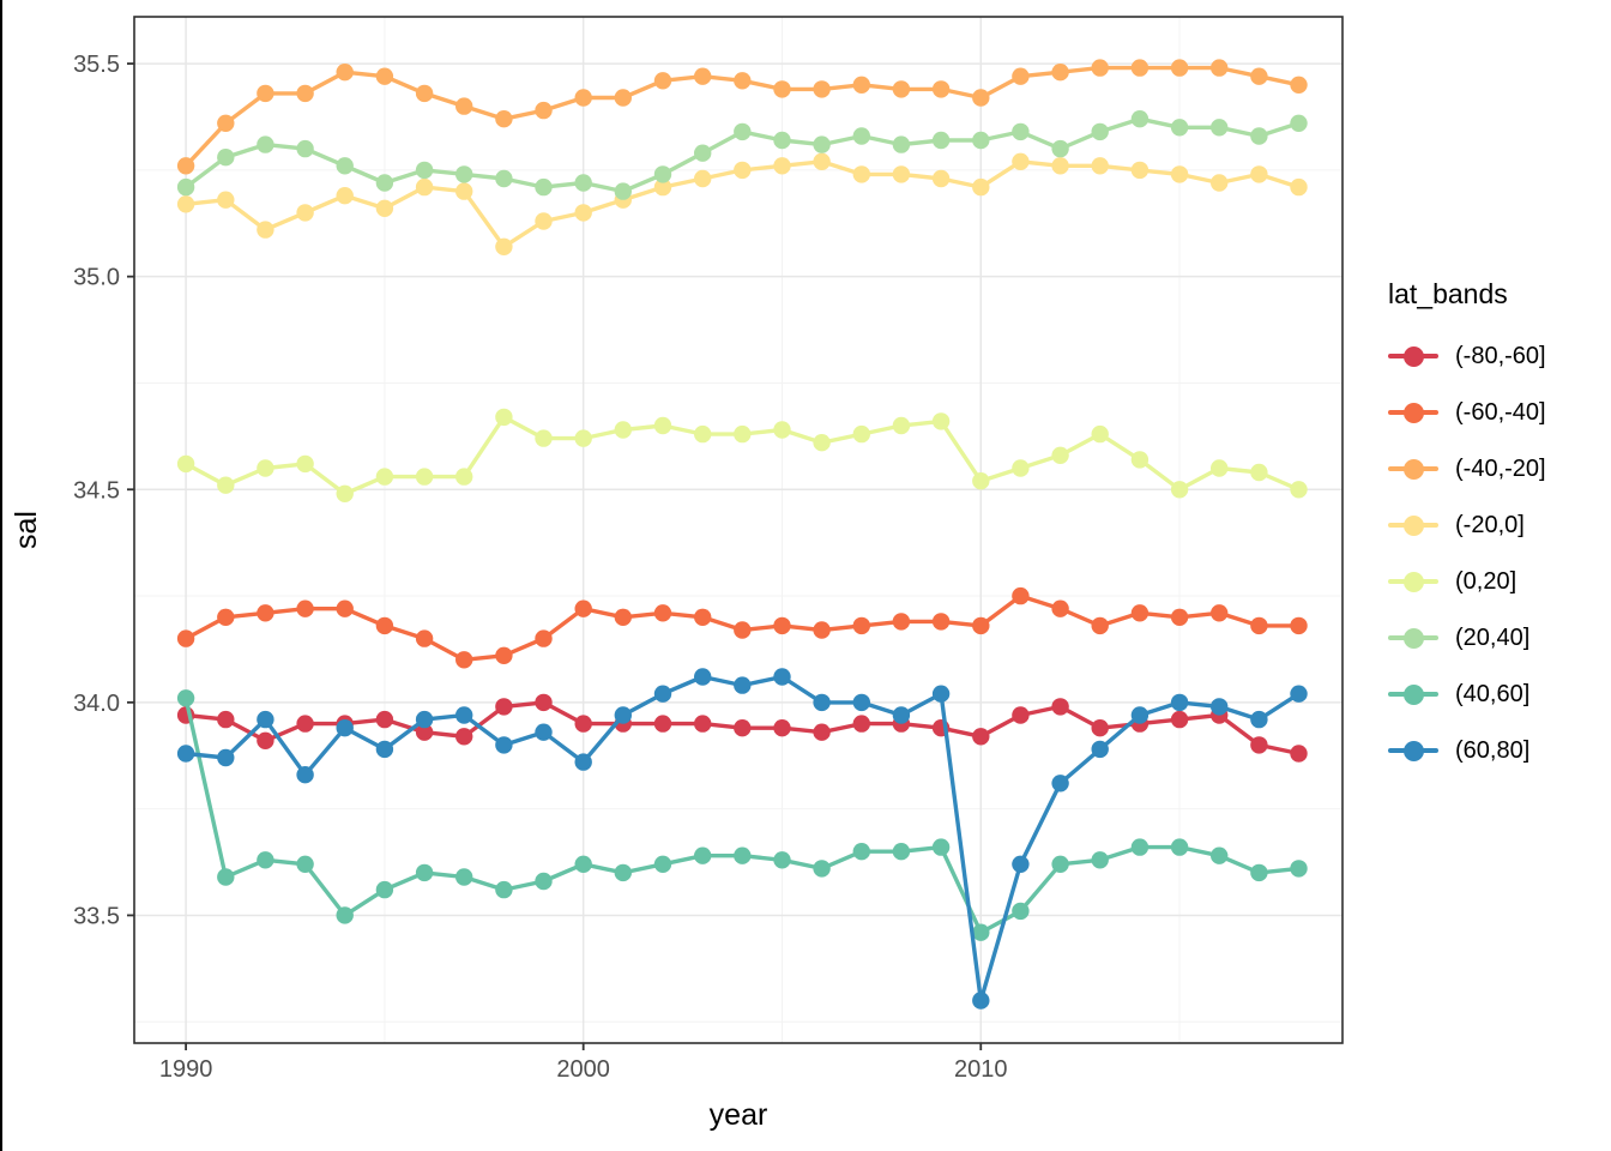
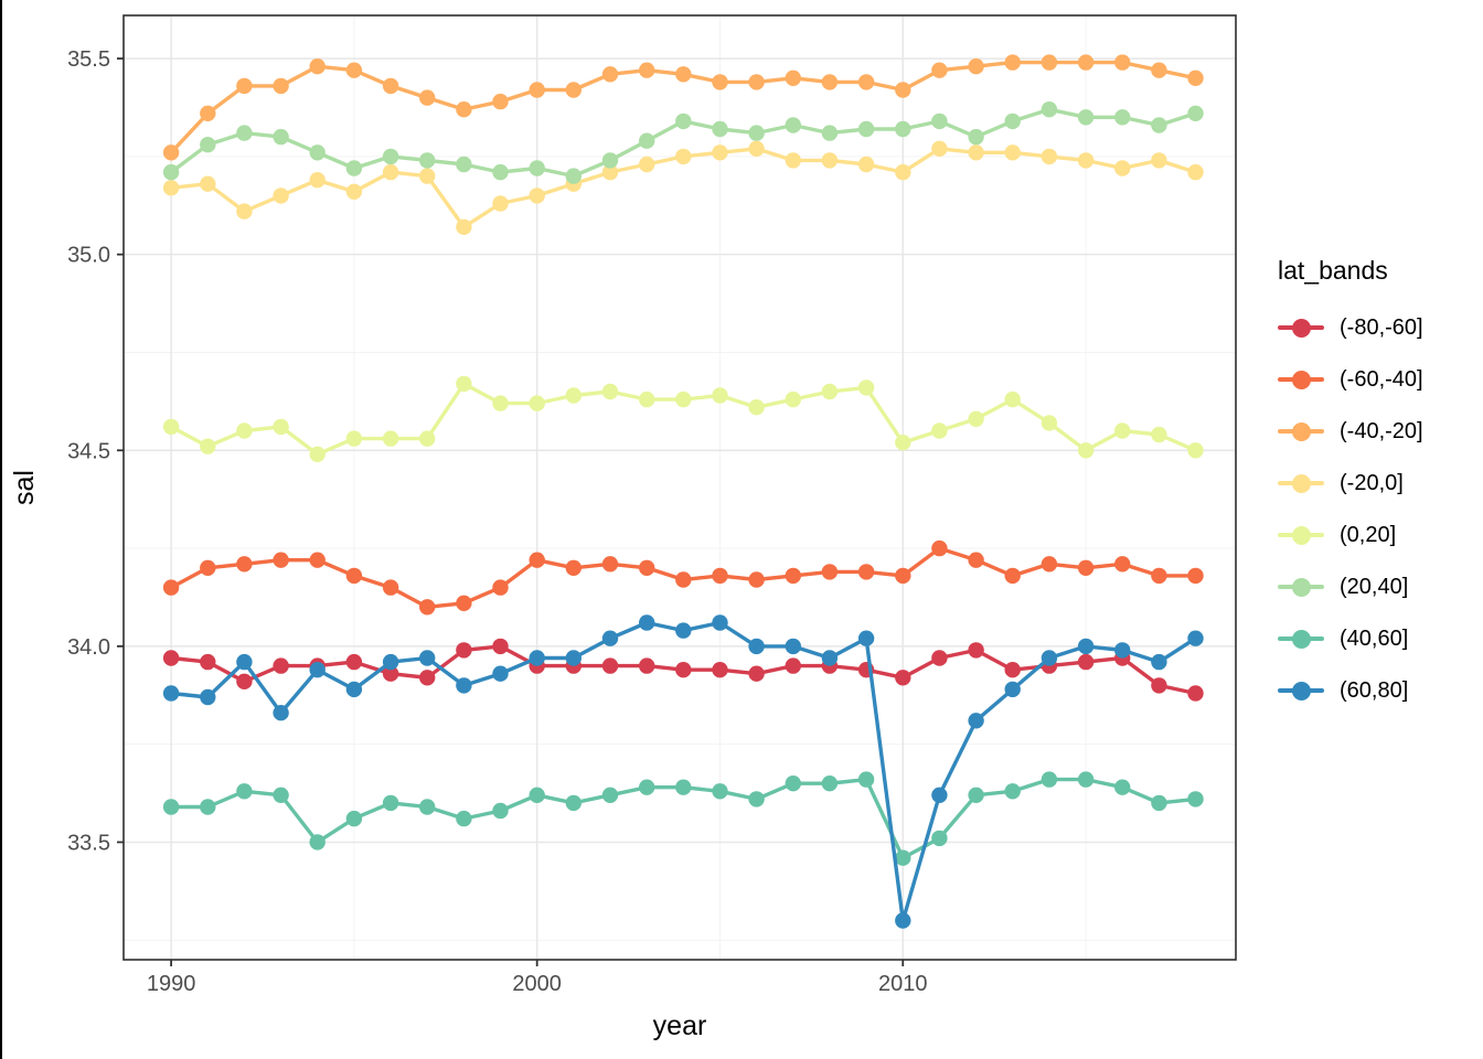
(40,60]/1990: 34.01 -> 33.59
(60,80]/2000: 33.86 -> 33.97
